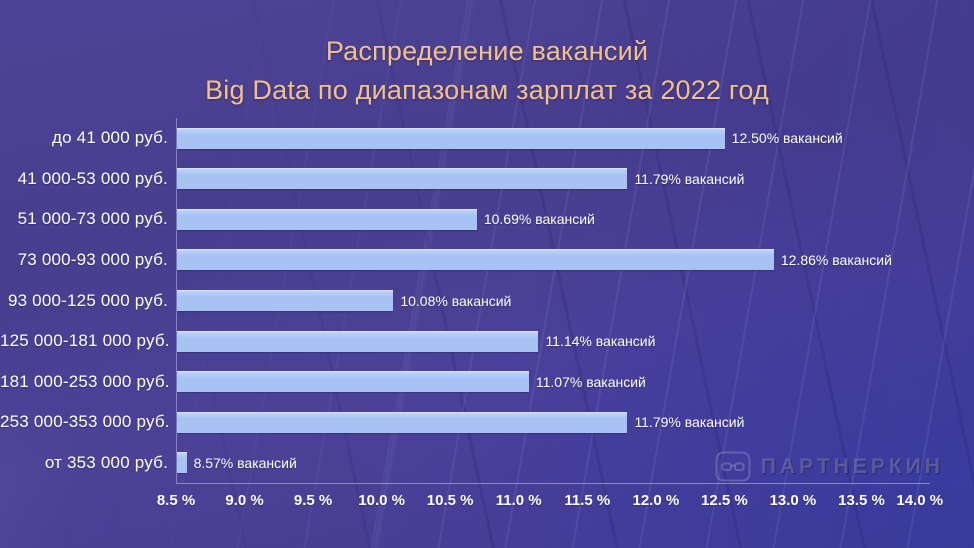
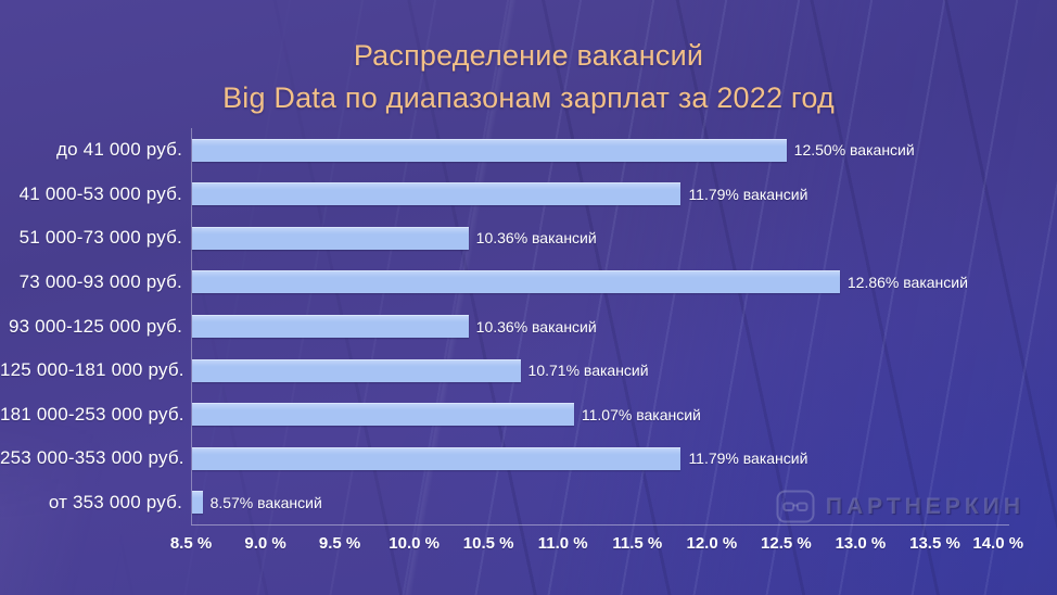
51 000-73 000 руб.: 10.69% -> 10.36%
93 000-125 000 руб.: 10.08% -> 10.36%
125 000-181 000 руб.: 11.14% -> 10.71%
